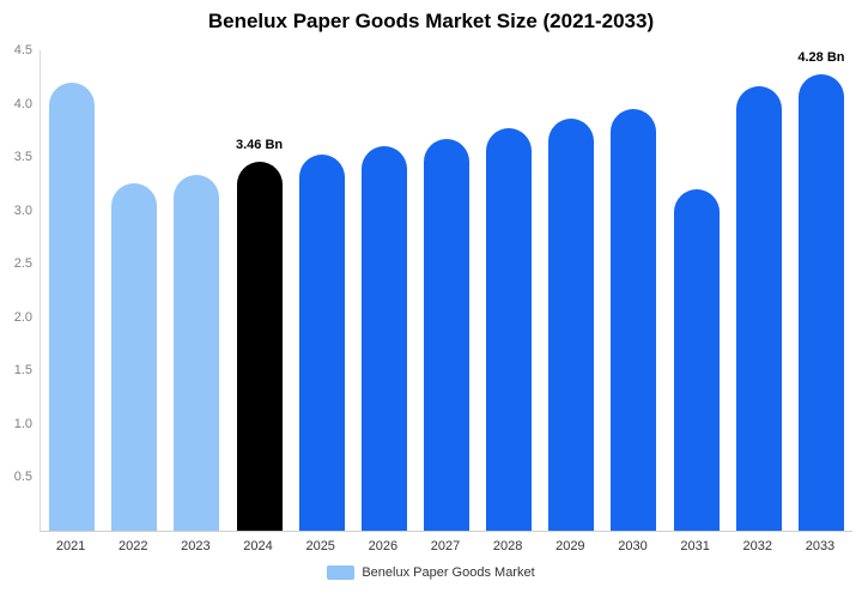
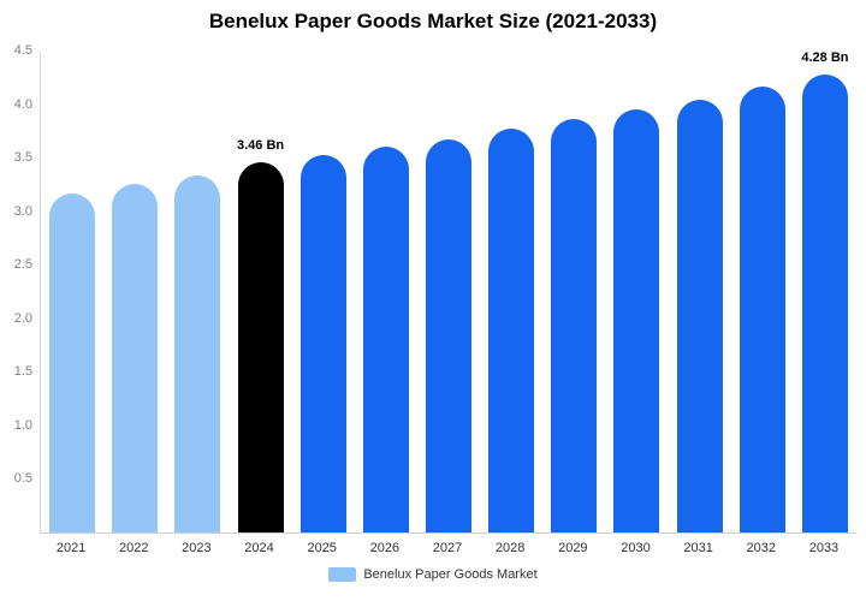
2021: 4.2 -> 3.2
2031: 3.2 -> 4.0
